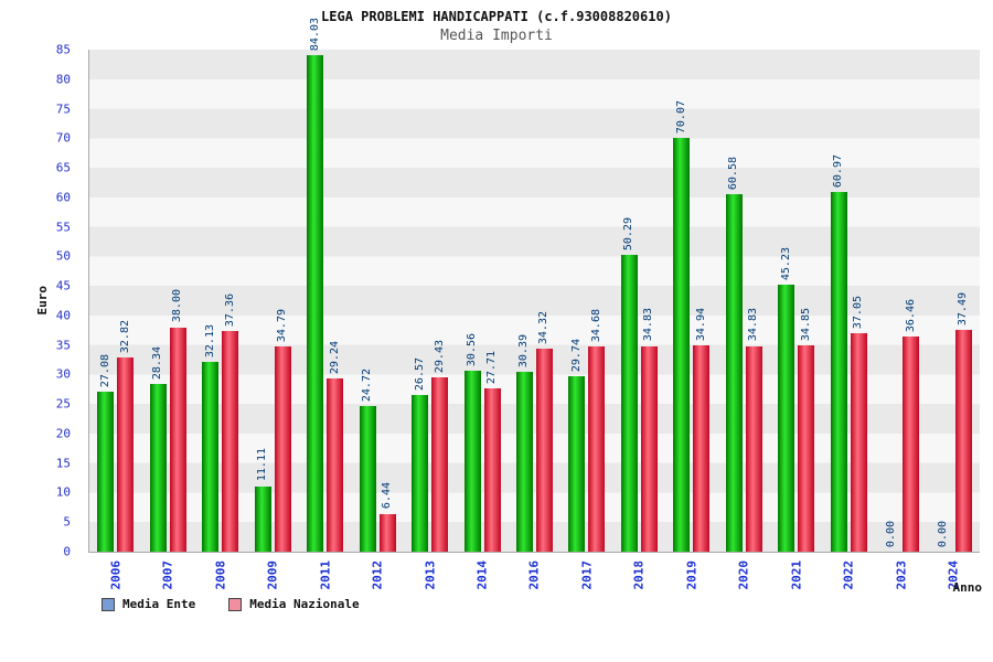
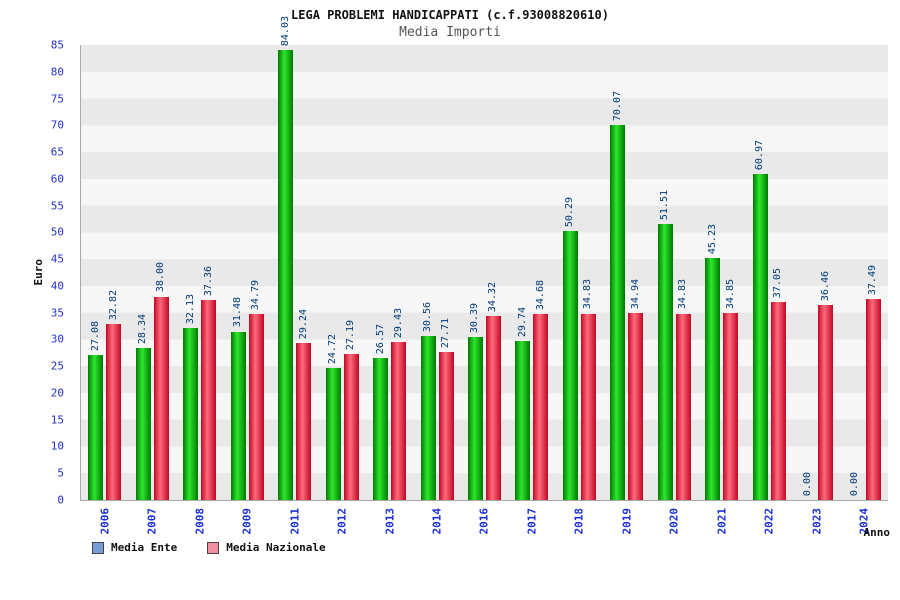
Media Ente/2009: 11.11 -> 31.48
Media Nazionale/2012: 6.44 -> 27.19
Media Ente/2020: 60.58 -> 51.51
